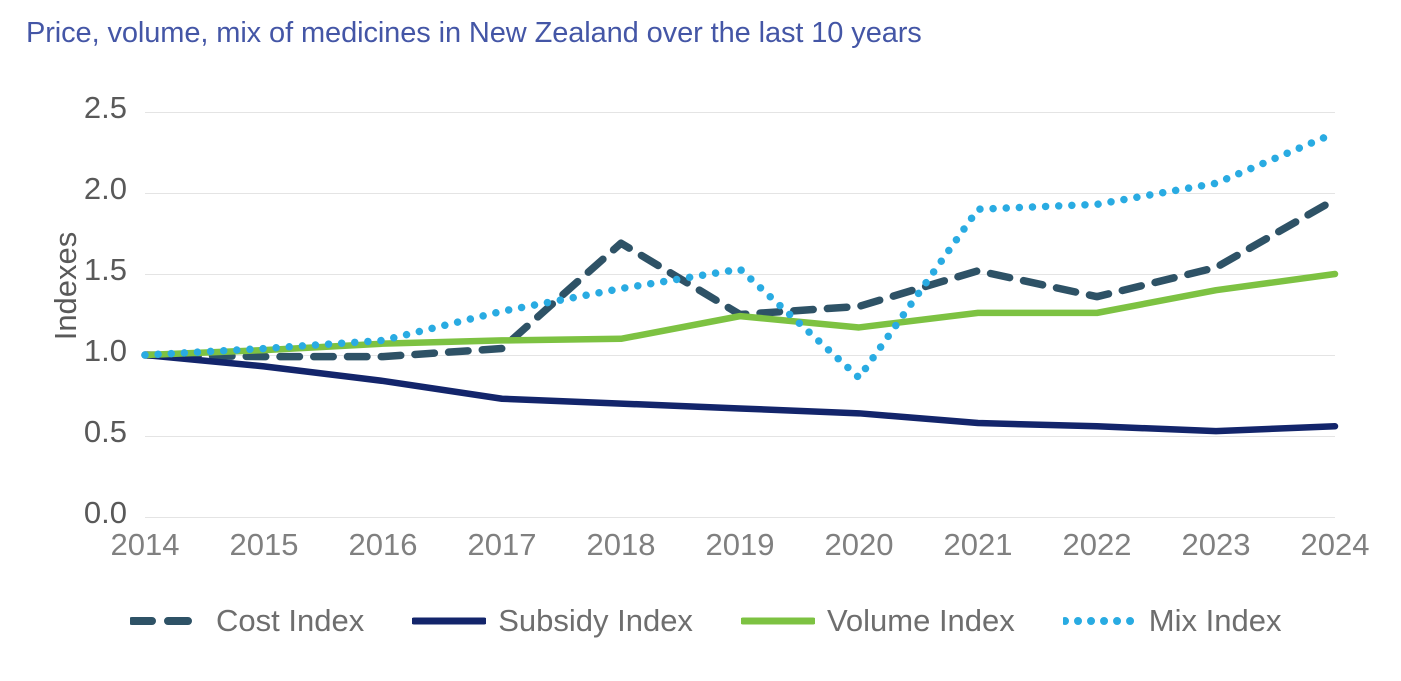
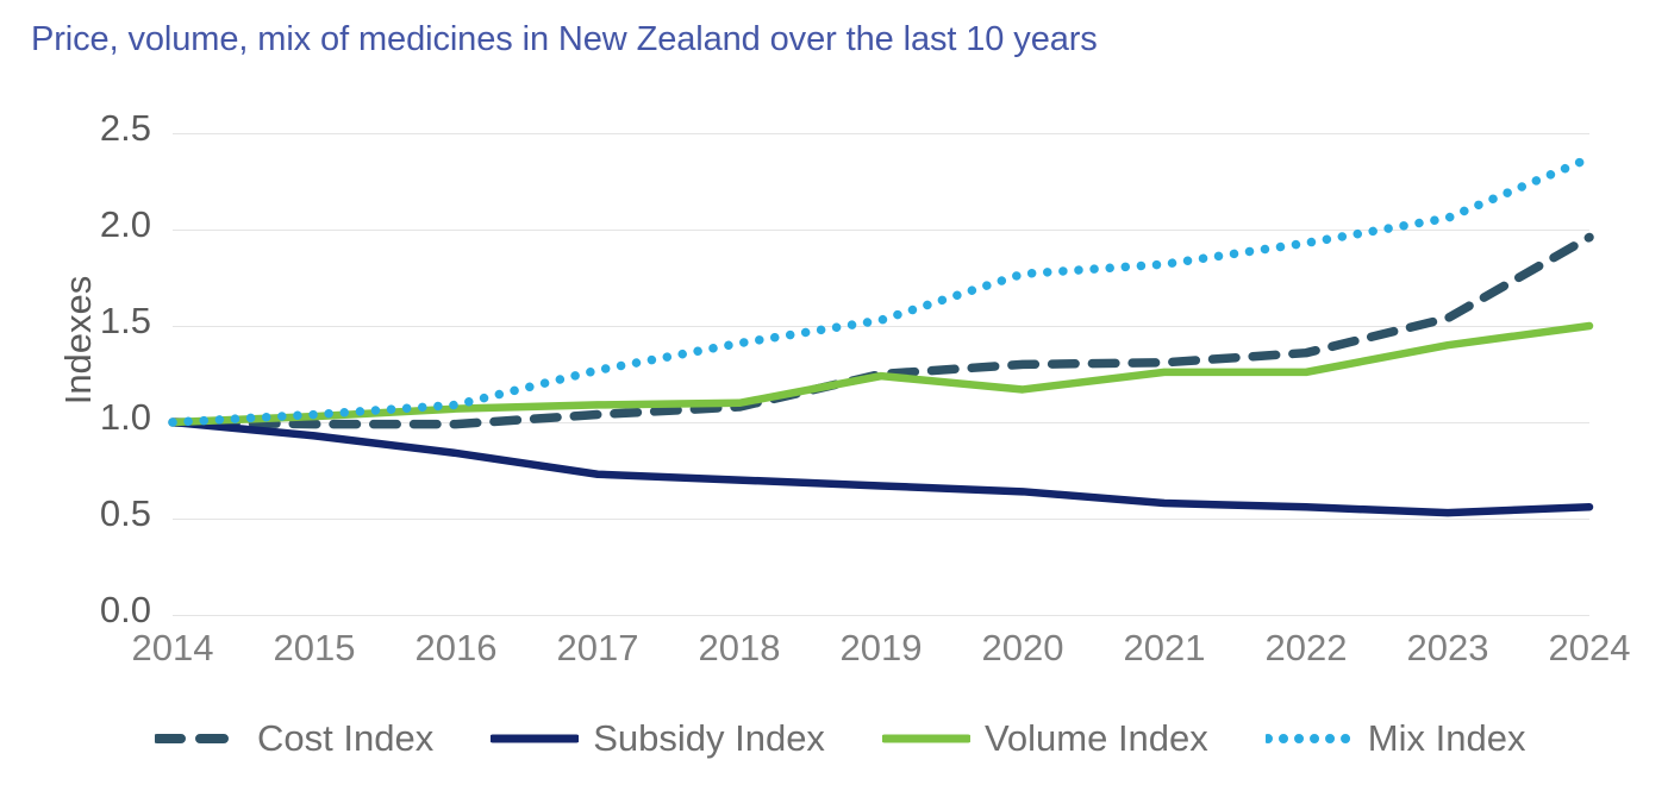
Cost Index/2018: 1.69 -> 1.08
Mix Index/2020: 0.86 -> 1.77
Cost Index/2021: 1.52 -> 1.31
Mix Index/2021: 1.90 -> 1.82
